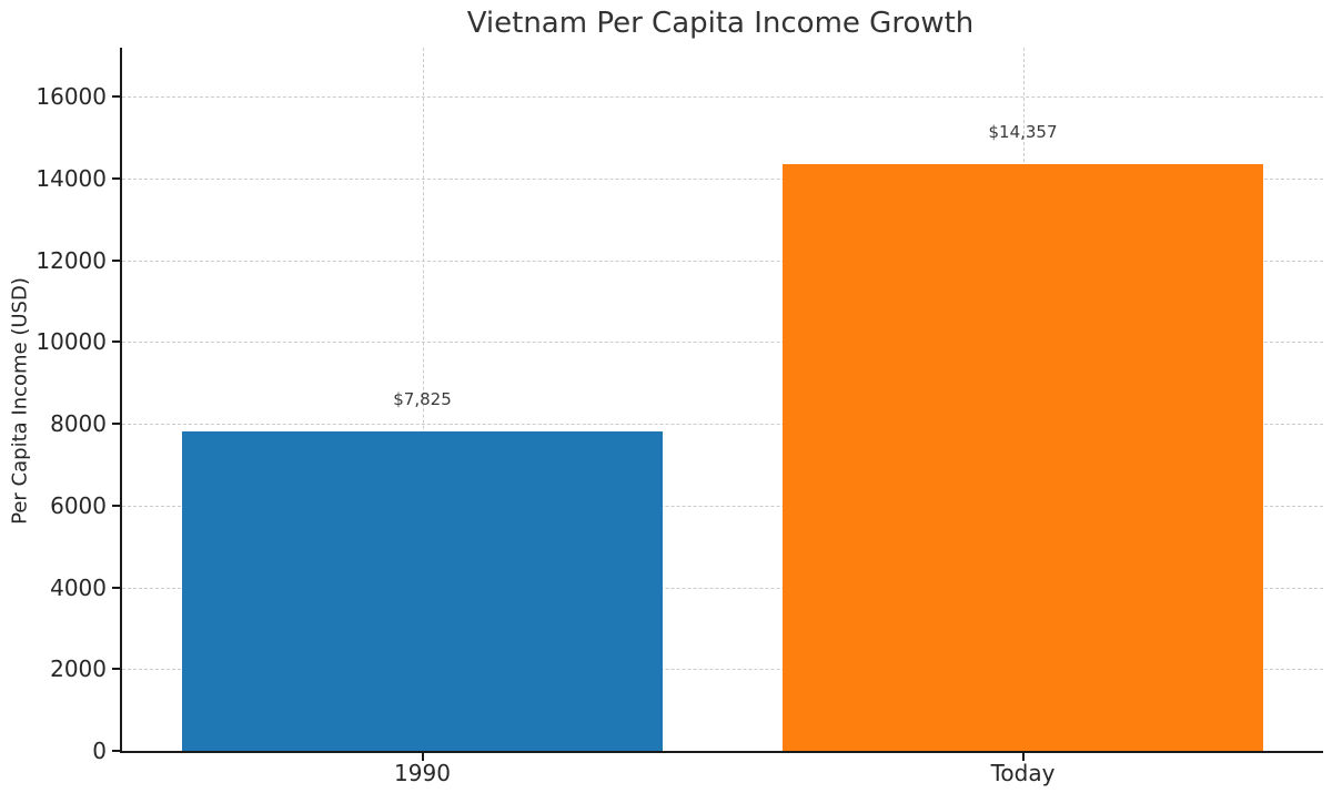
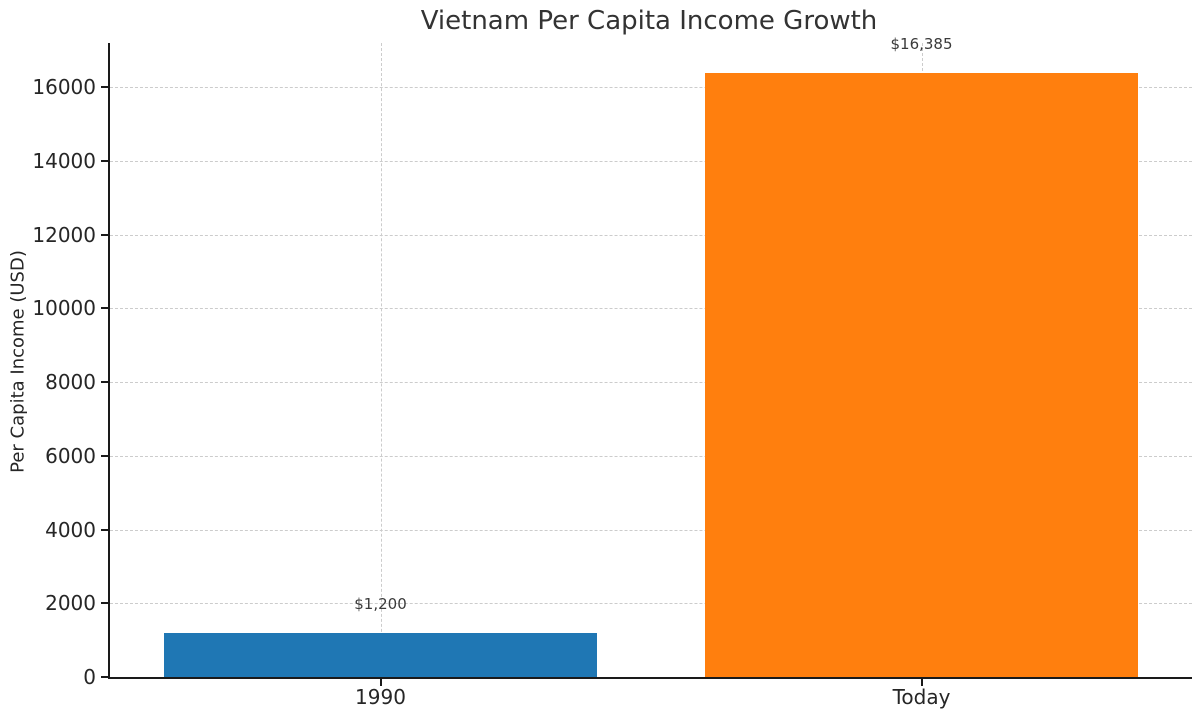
1990: $7,825 -> $1,200
Today: $14,357 -> $16,385
